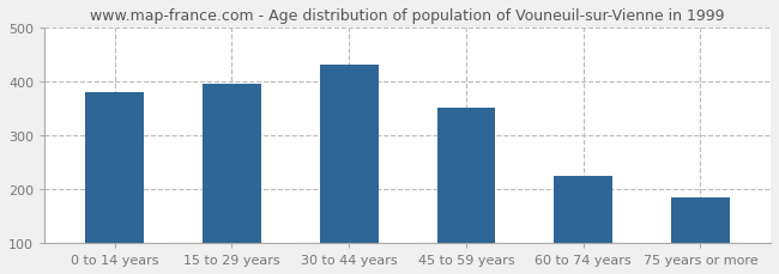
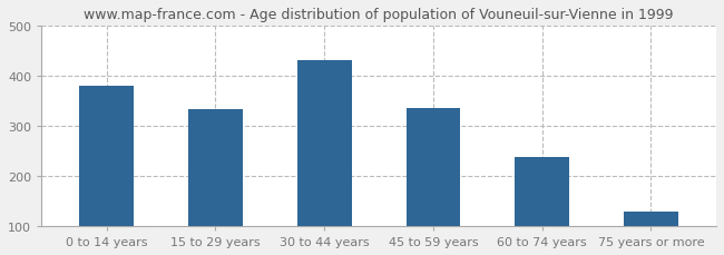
15 to 29 years: 395 -> 333
45 to 59 years: 350 -> 335
60 to 74 years: 225 -> 237
75 years or more: 185 -> 130
